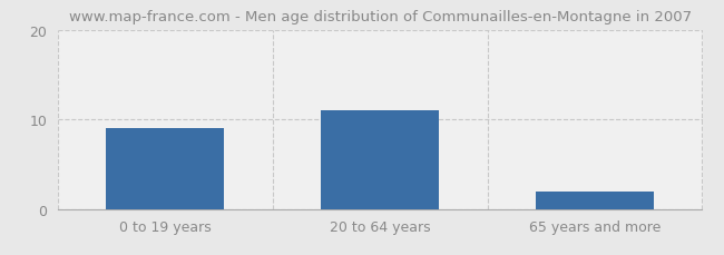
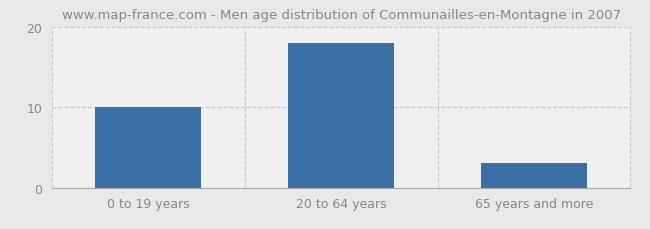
0 to 19 years: 9 -> 10
20 to 64 years: 11 -> 18
65 years and more: 2 -> 3
